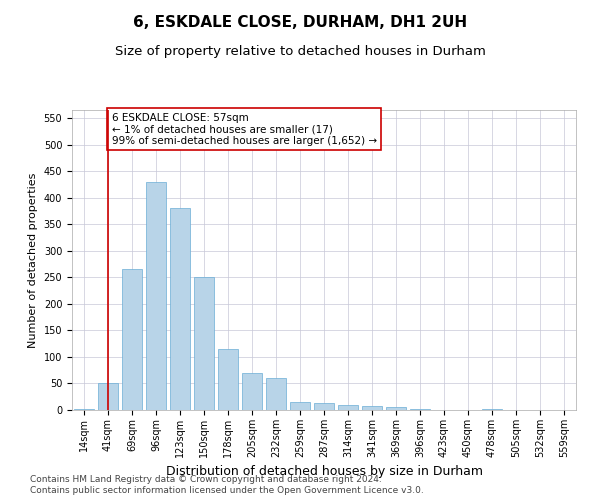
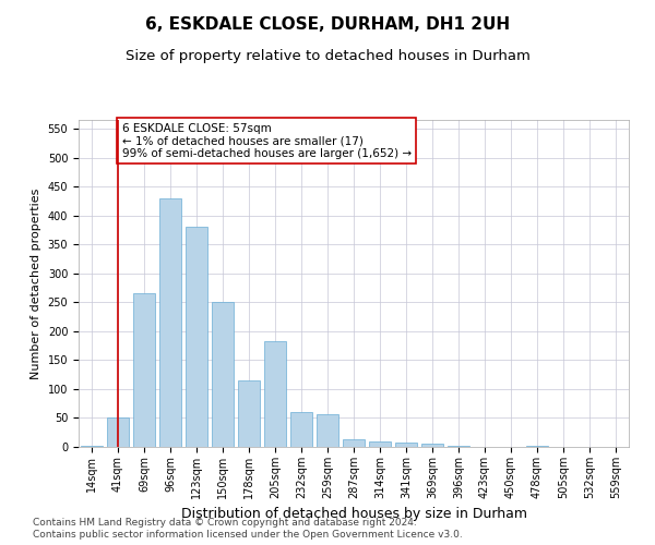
205sqm: 70 -> 182
259sqm: 15 -> 56
